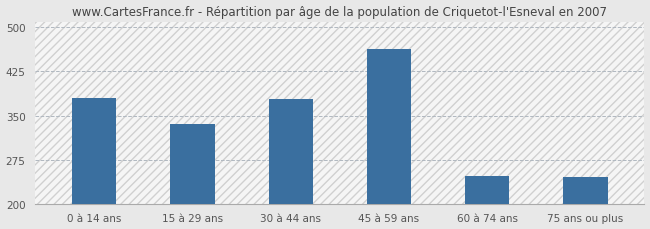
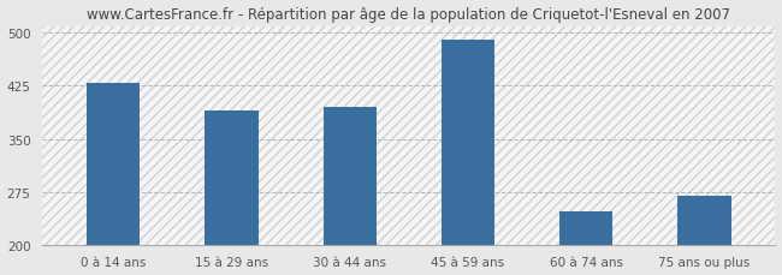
0 à 14 ans: 380 -> 430
15 à 29 ans: 336 -> 390
30 à 44 ans: 378 -> 395
45 à 59 ans: 464 -> 490
75 ans ou plus: 246 -> 270
